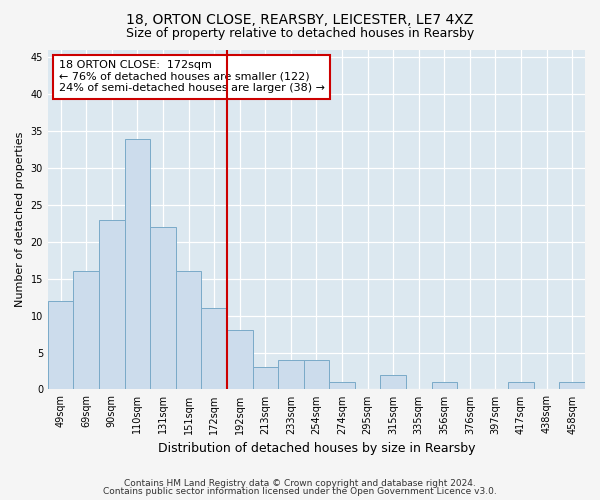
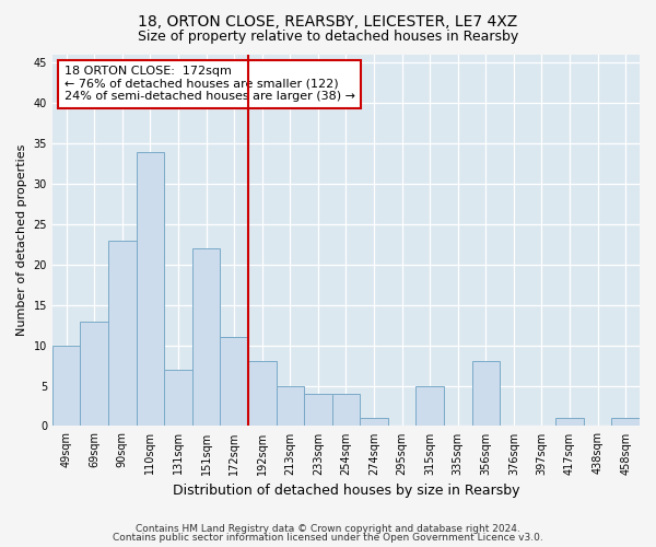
49sqm: 12 -> 10
69sqm: 16 -> 13
131sqm: 22 -> 7
151sqm: 16 -> 22
213sqm: 3 -> 5
315sqm: 2 -> 5
356sqm: 1 -> 8
